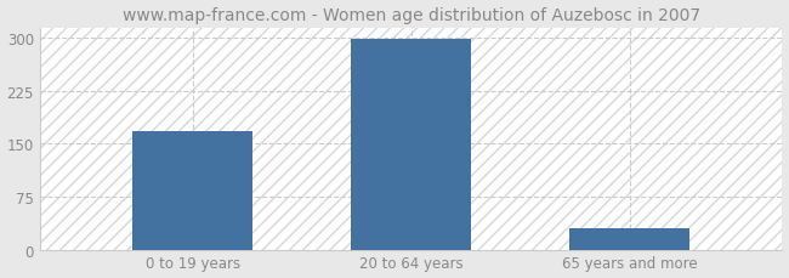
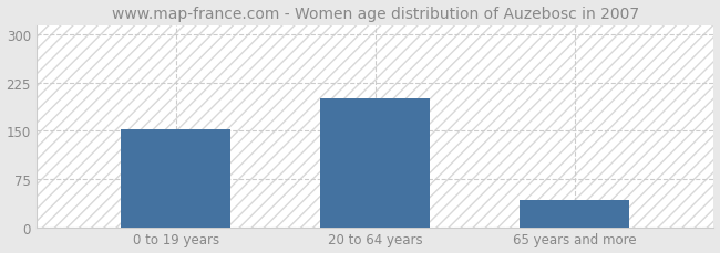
0 to 19 years: 168 -> 152
20 to 64 years: 299 -> 200
65 years and more: 30 -> 42
